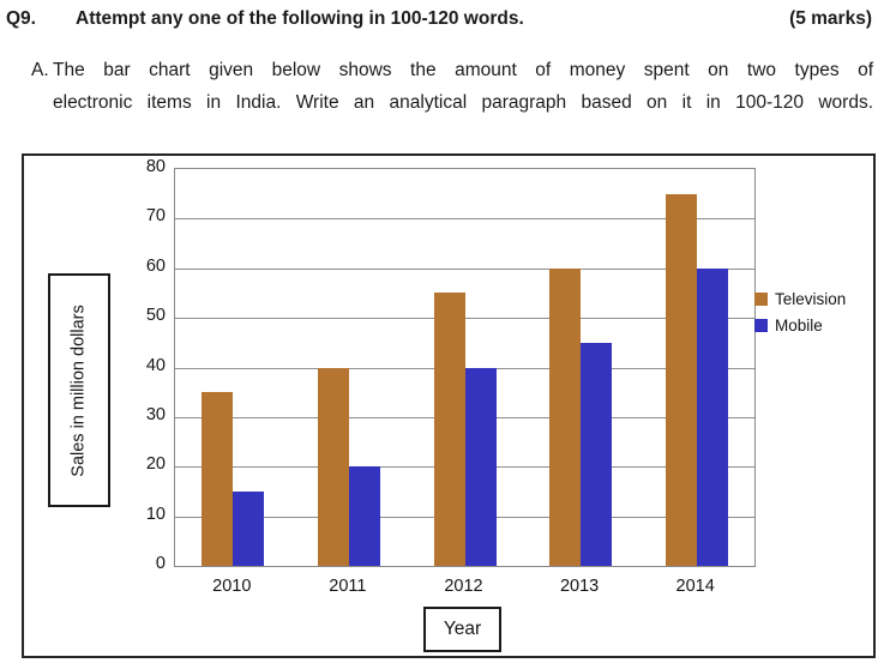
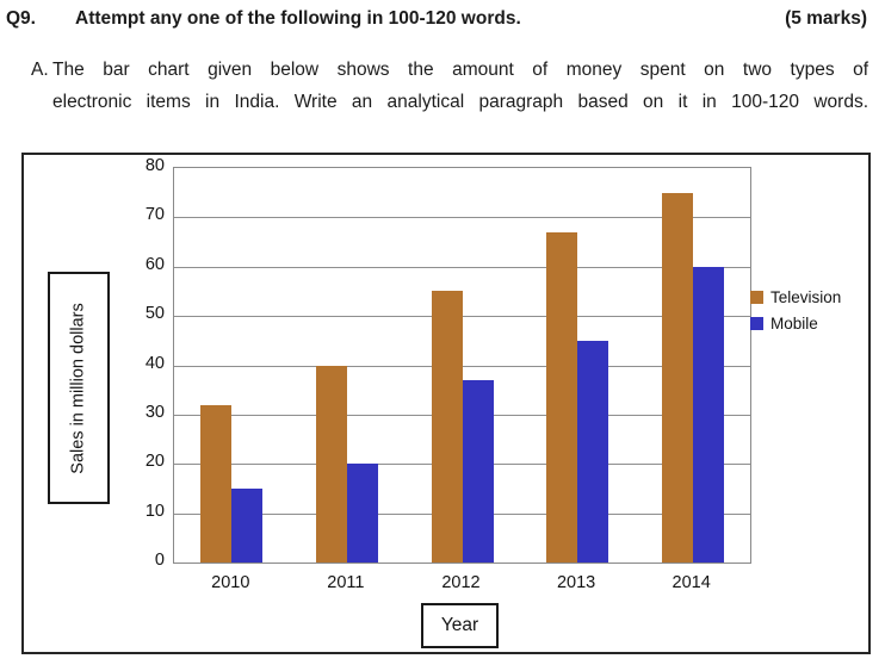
Television/2010: 35 -> 32
Mobile/2012: 40 -> 37
Television/2013: 60 -> 67
